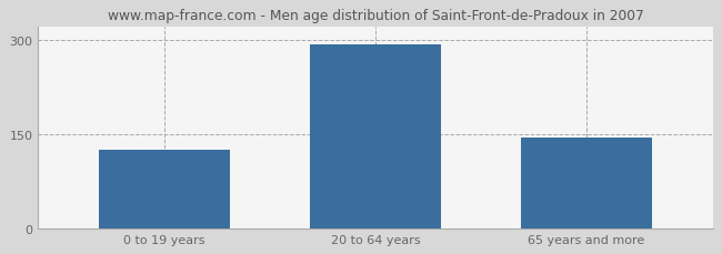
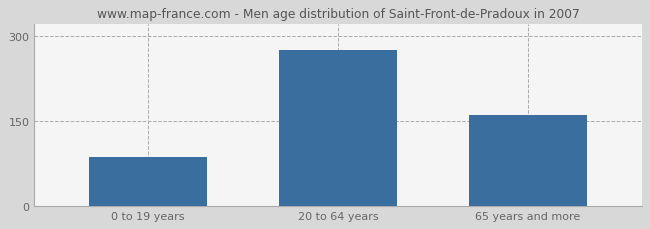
0 to 19 years: 125 -> 86
20 to 64 years: 293 -> 274
65 years and more: 144 -> 160
